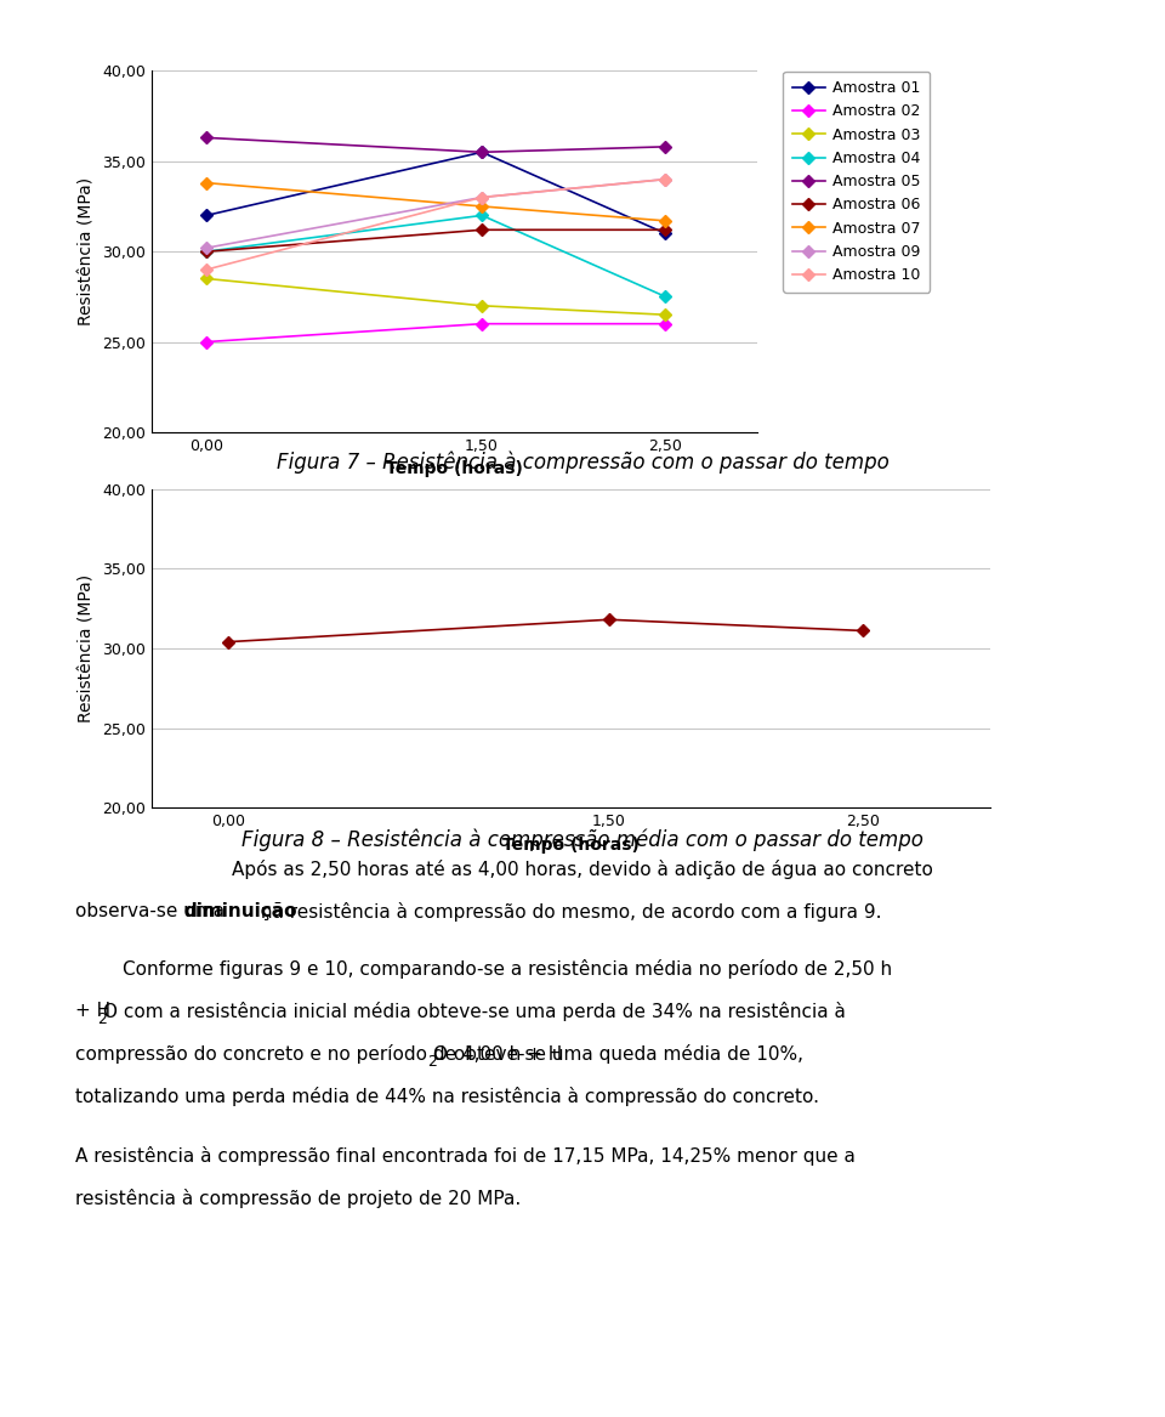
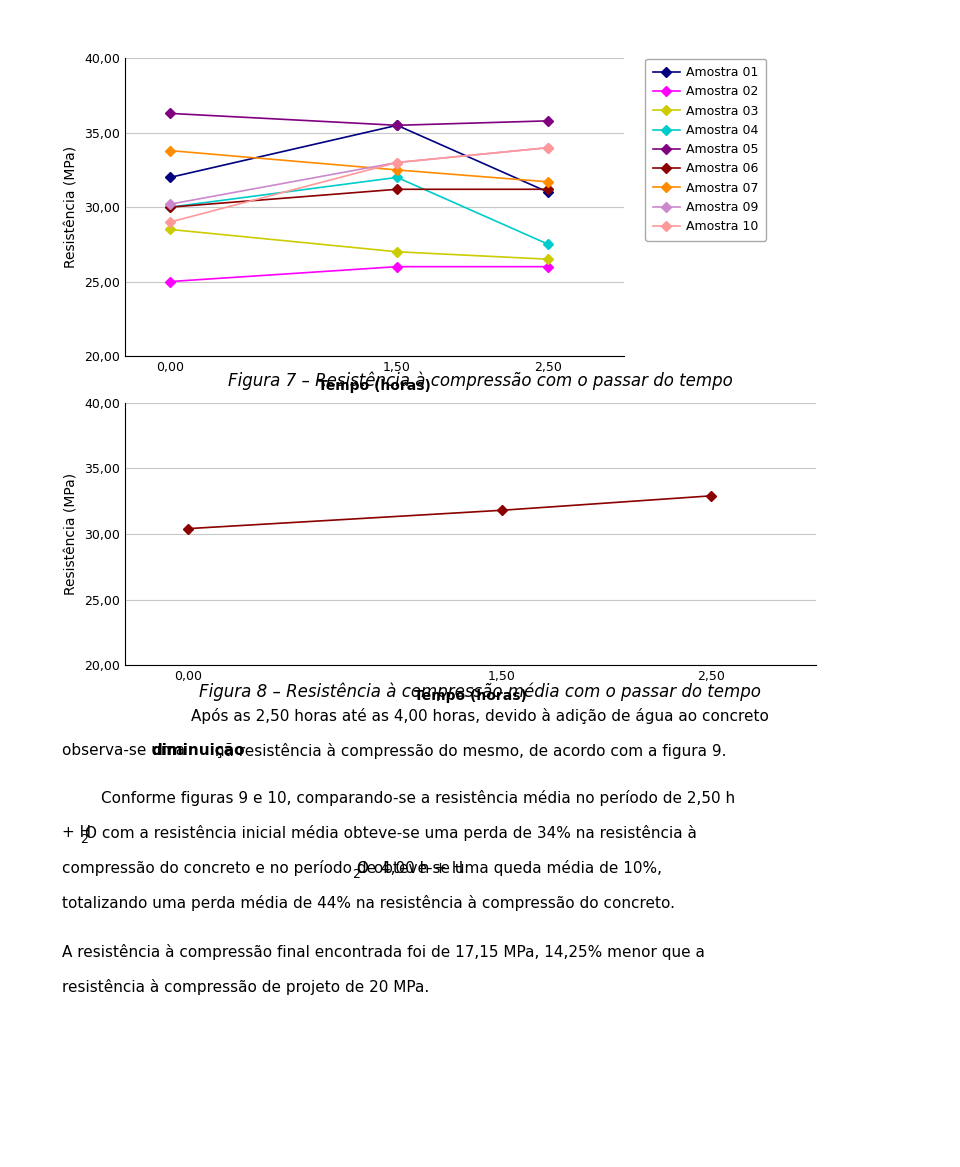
2,50: 31,1 -> 32,9
